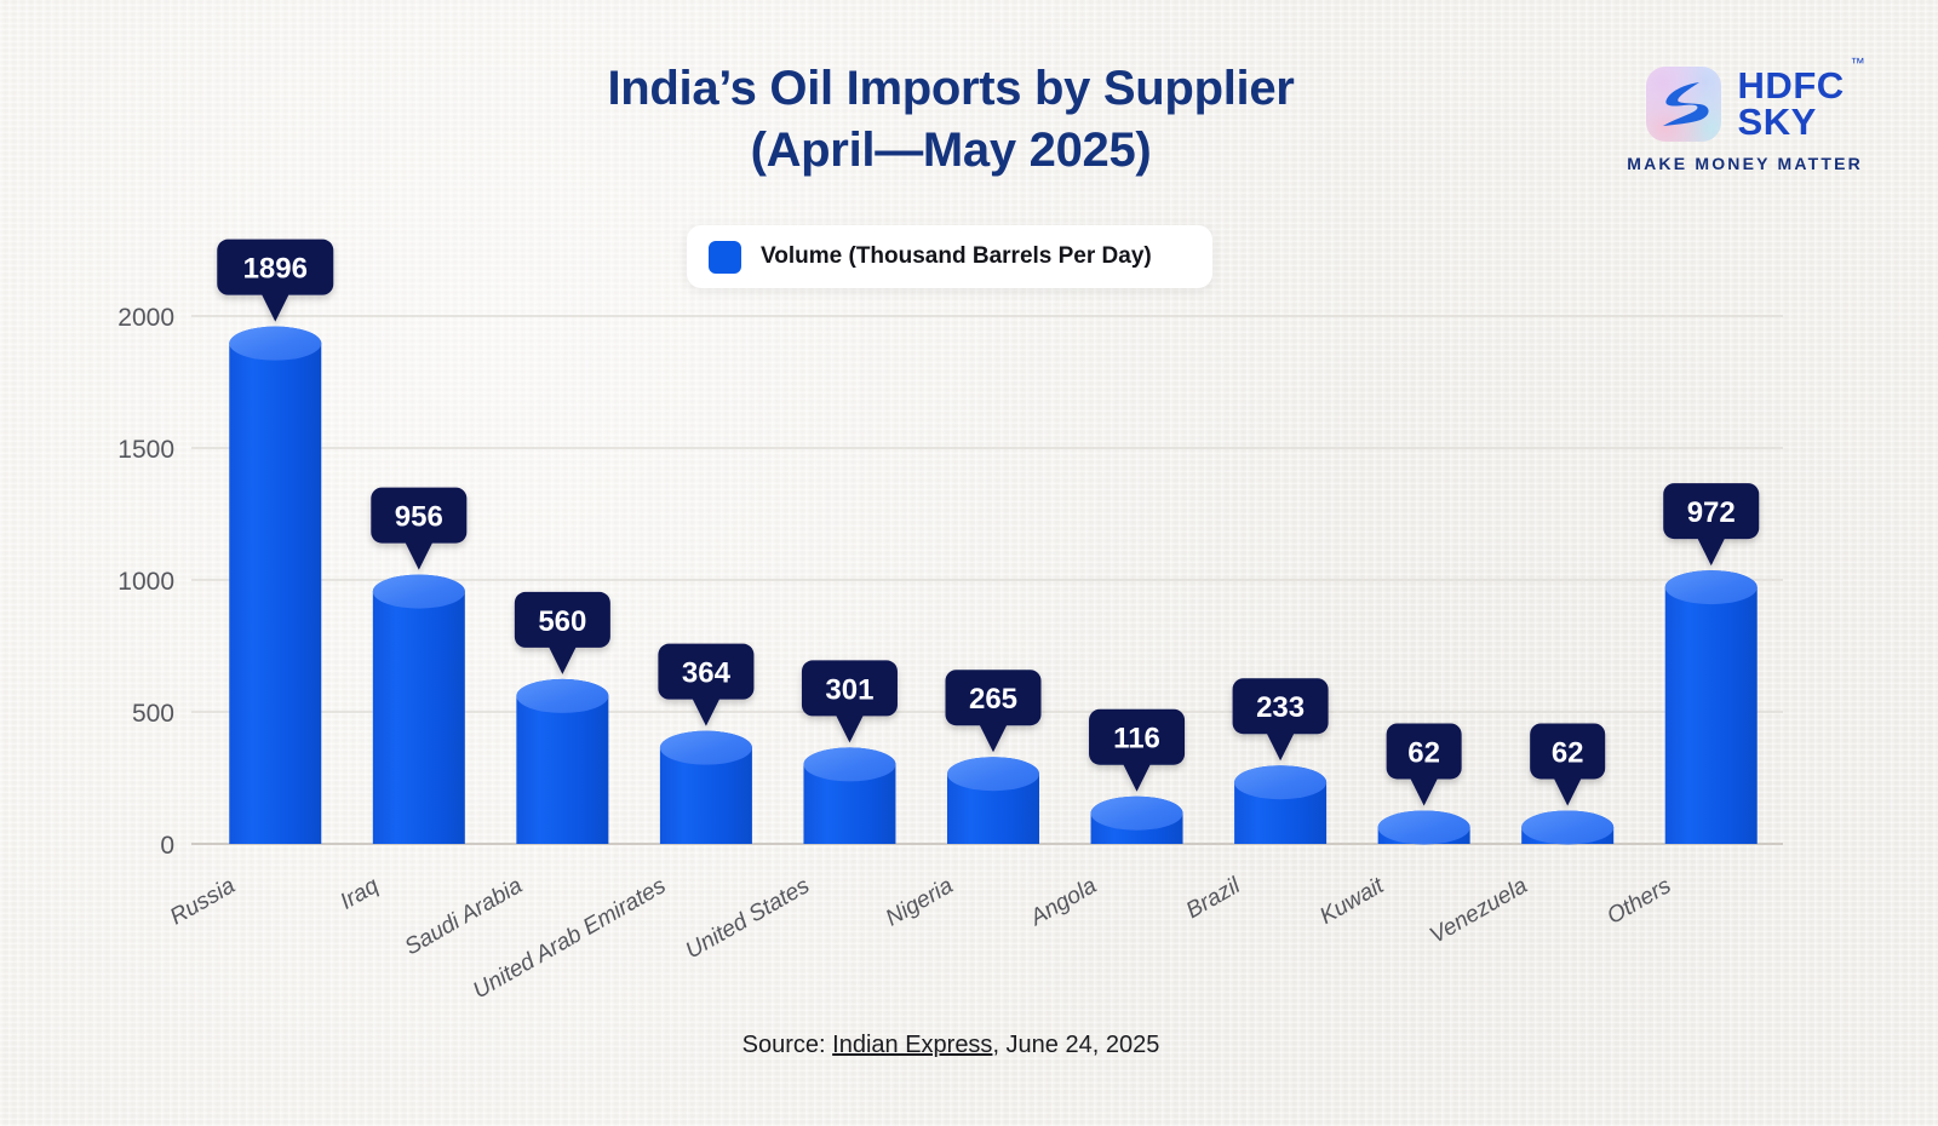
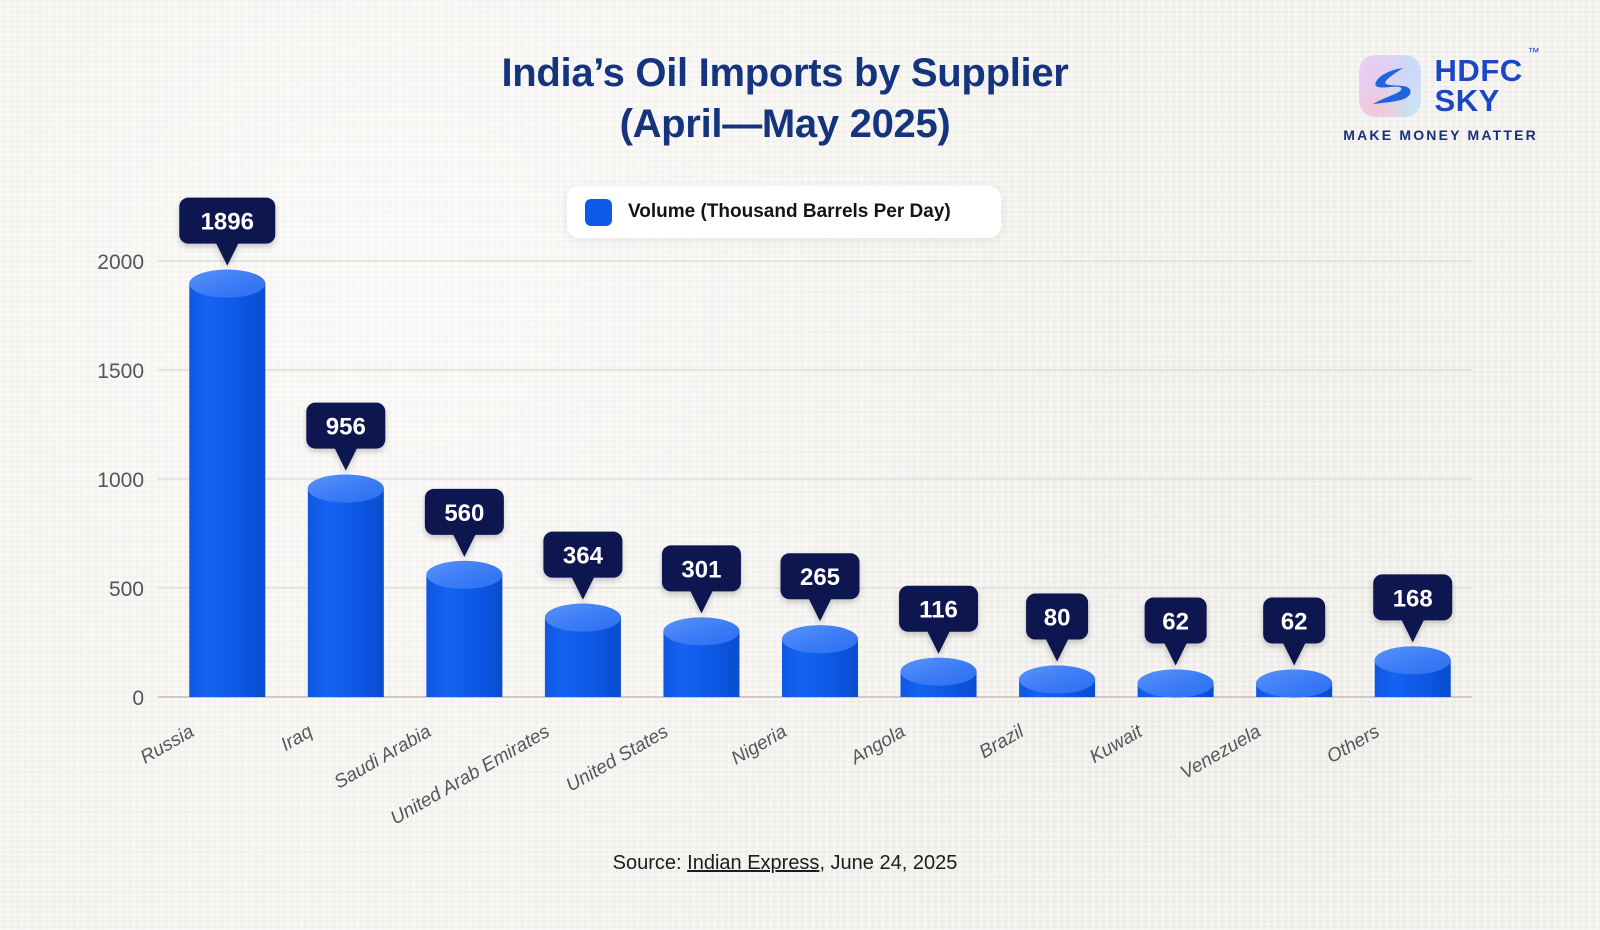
Brazil: 233 -> 80
Others: 972 -> 168
